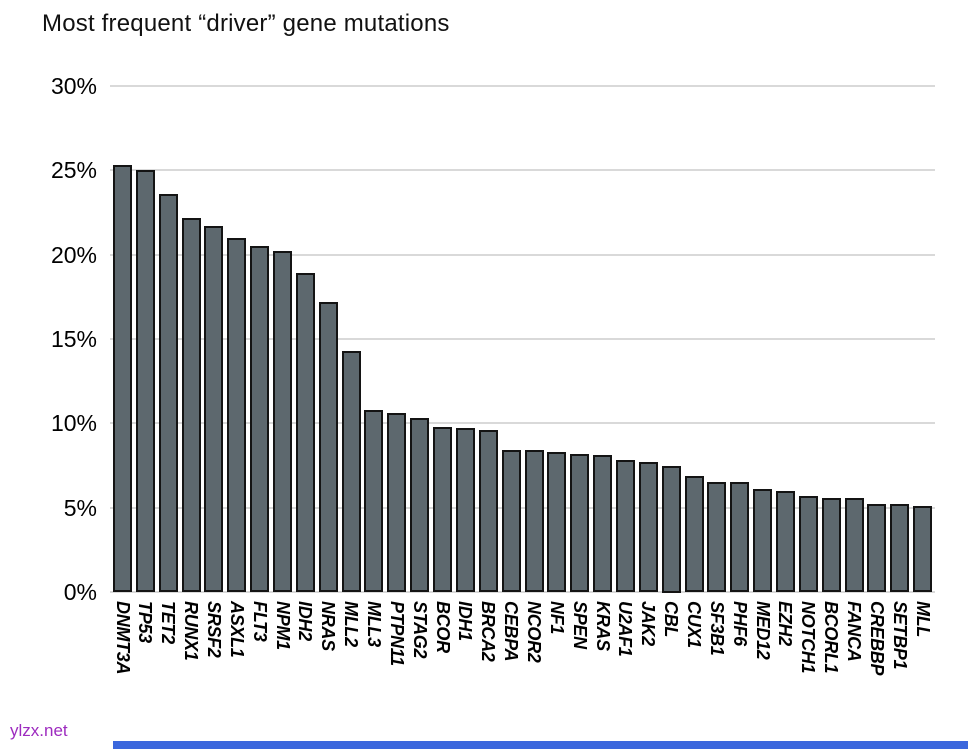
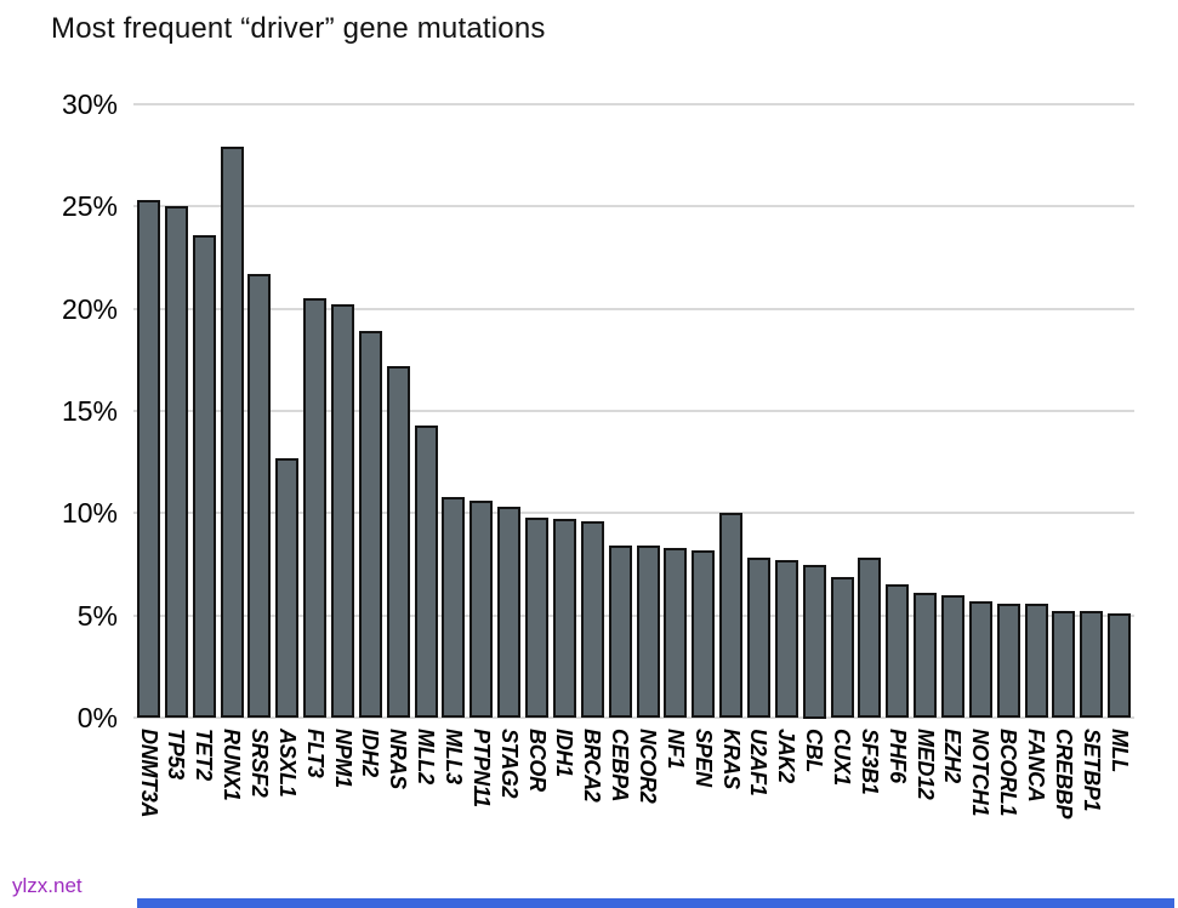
RUNX1: 22.2% -> 27.9%
ASXL1: 21.0% -> 12.7%
KRAS: 8.1% -> 10.0%
SF3B1: 6.5% -> 7.8%
